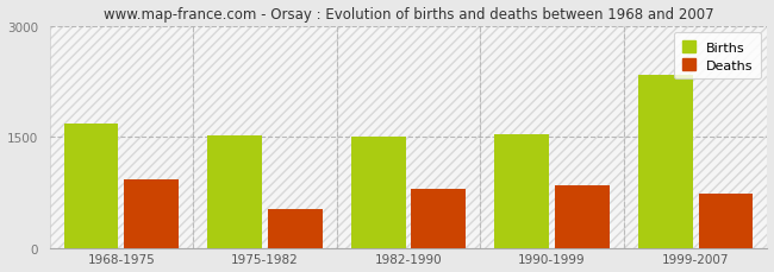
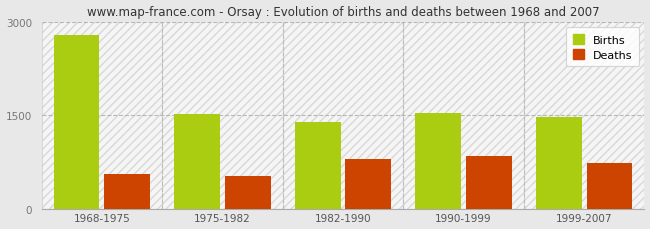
Births/1968-1975: 1680 -> 2790
Deaths/1968-1975: 920 -> 560
Births/1982-1990: 1500 -> 1390
Births/1999-2007: 2340 -> 1470
